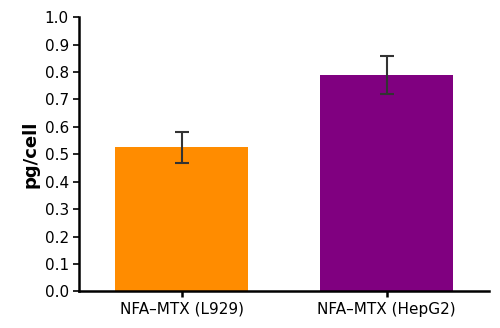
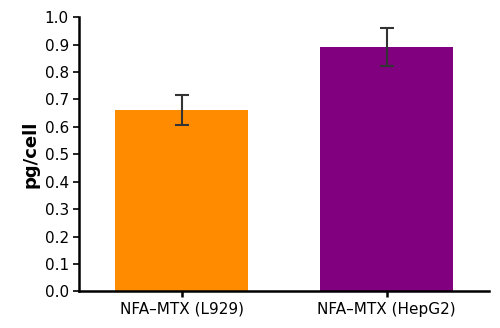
NFA–MTX (L929): 0.525 -> 0.660
NFA–MTX (HepG2): 0.790 -> 0.890
